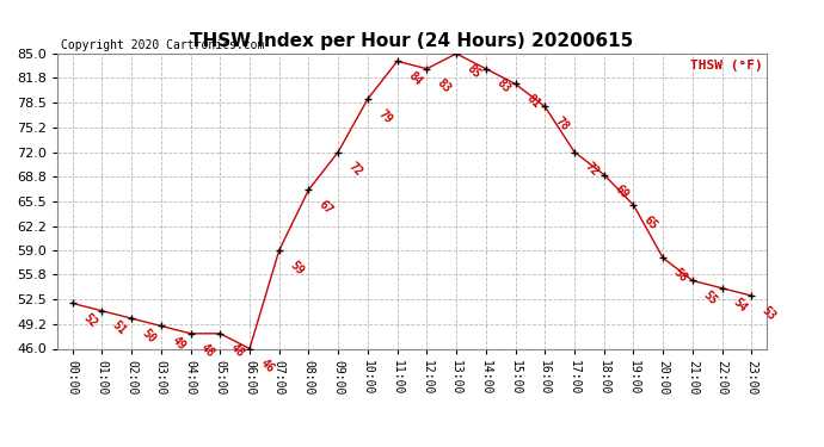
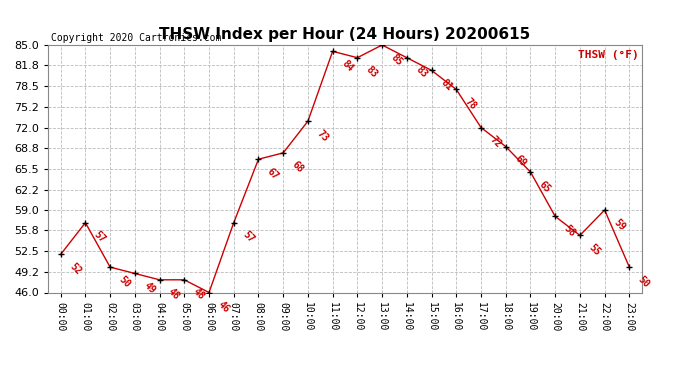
01:00: 51 -> 57
07:00: 59 -> 57
09:00: 72 -> 68
10:00: 79 -> 73
22:00: 54 -> 59
23:00: 53 -> 50
